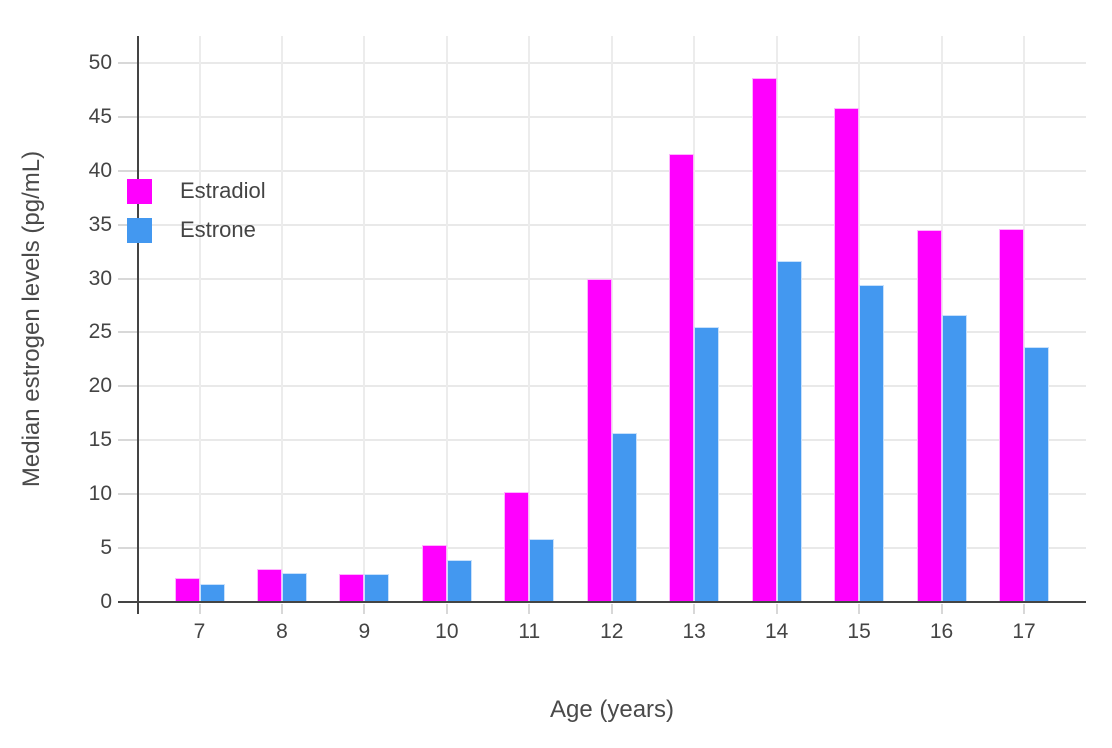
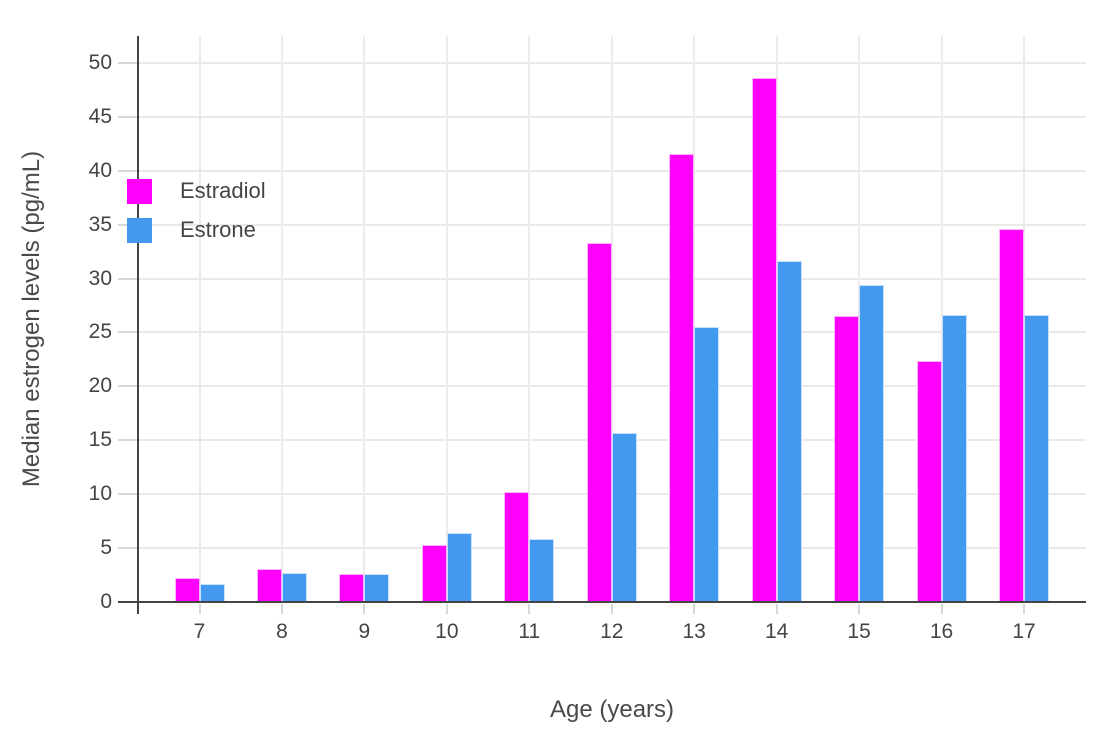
Estrone/10: 3.9 -> 6.4
Estradiol/12: 30.0 -> 33.3
Estradiol/15: 45.8 -> 26.5
Estradiol/16: 34.5 -> 22.4
Estrone/17: 23.7 -> 26.6
